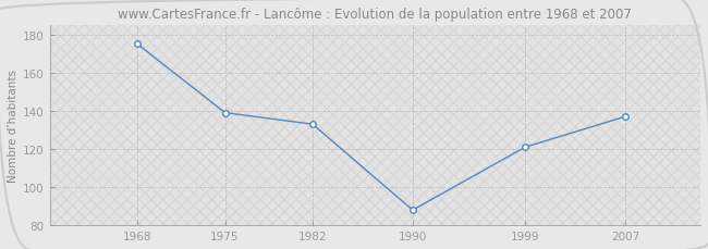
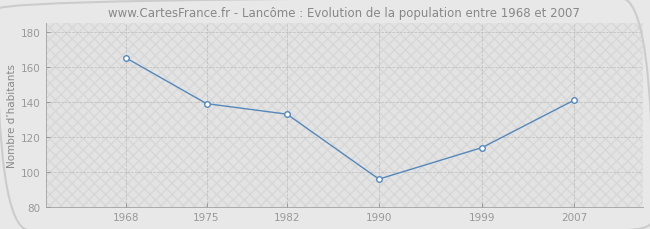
1968: 175 -> 165
1990: 88 -> 96
1999: 121 -> 114
2007: 137 -> 141
